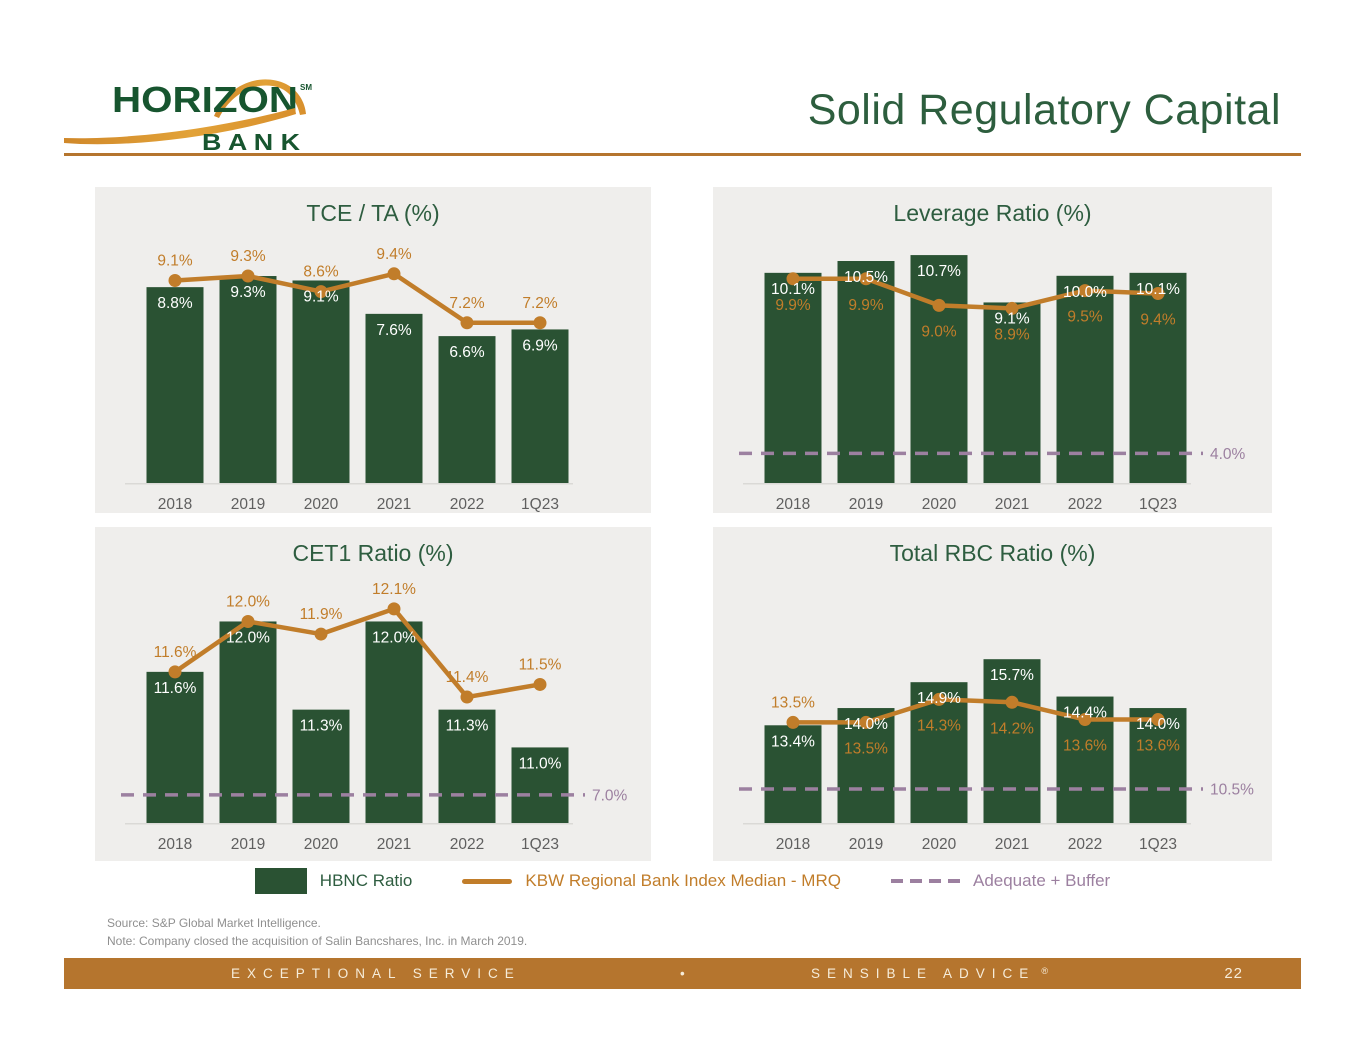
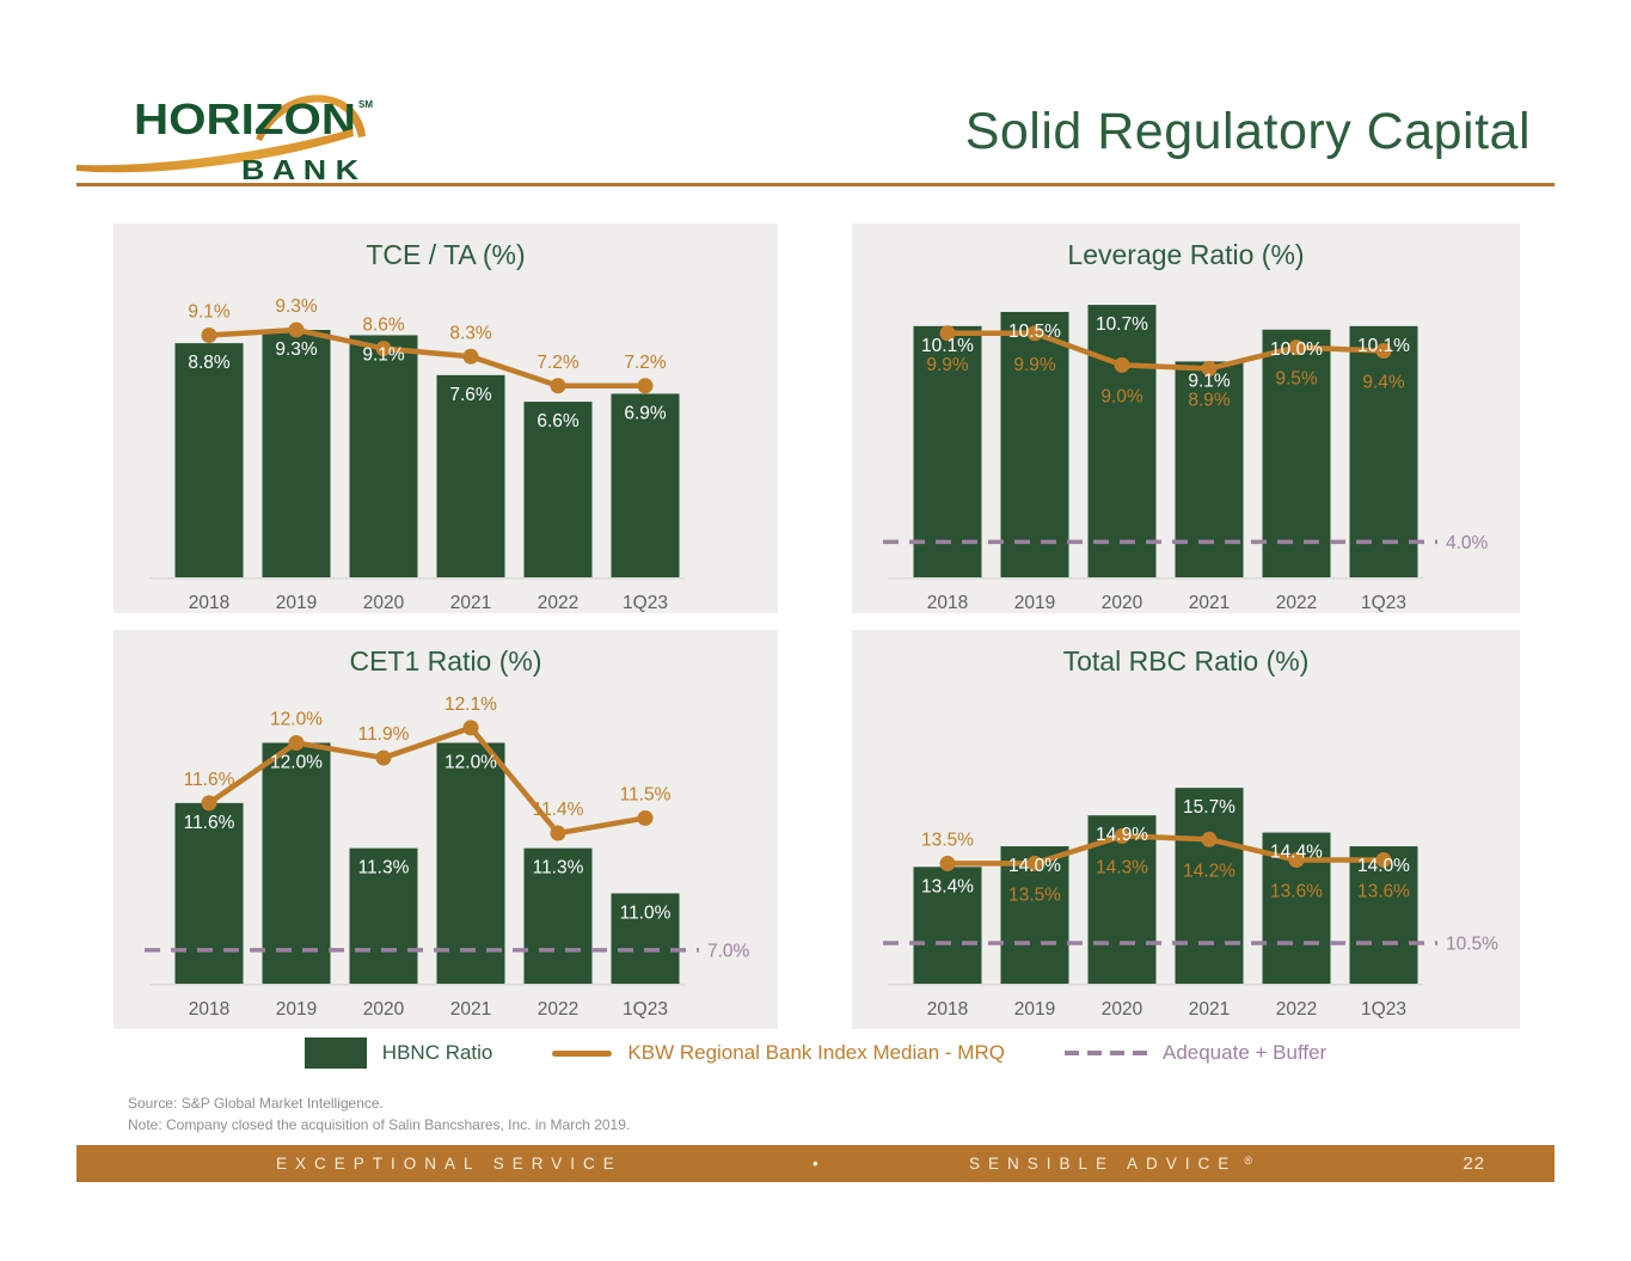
TCE / TA (%)/KBW Regional Bank Index Median - MRQ/2021: 9.4% -> 8.3%
